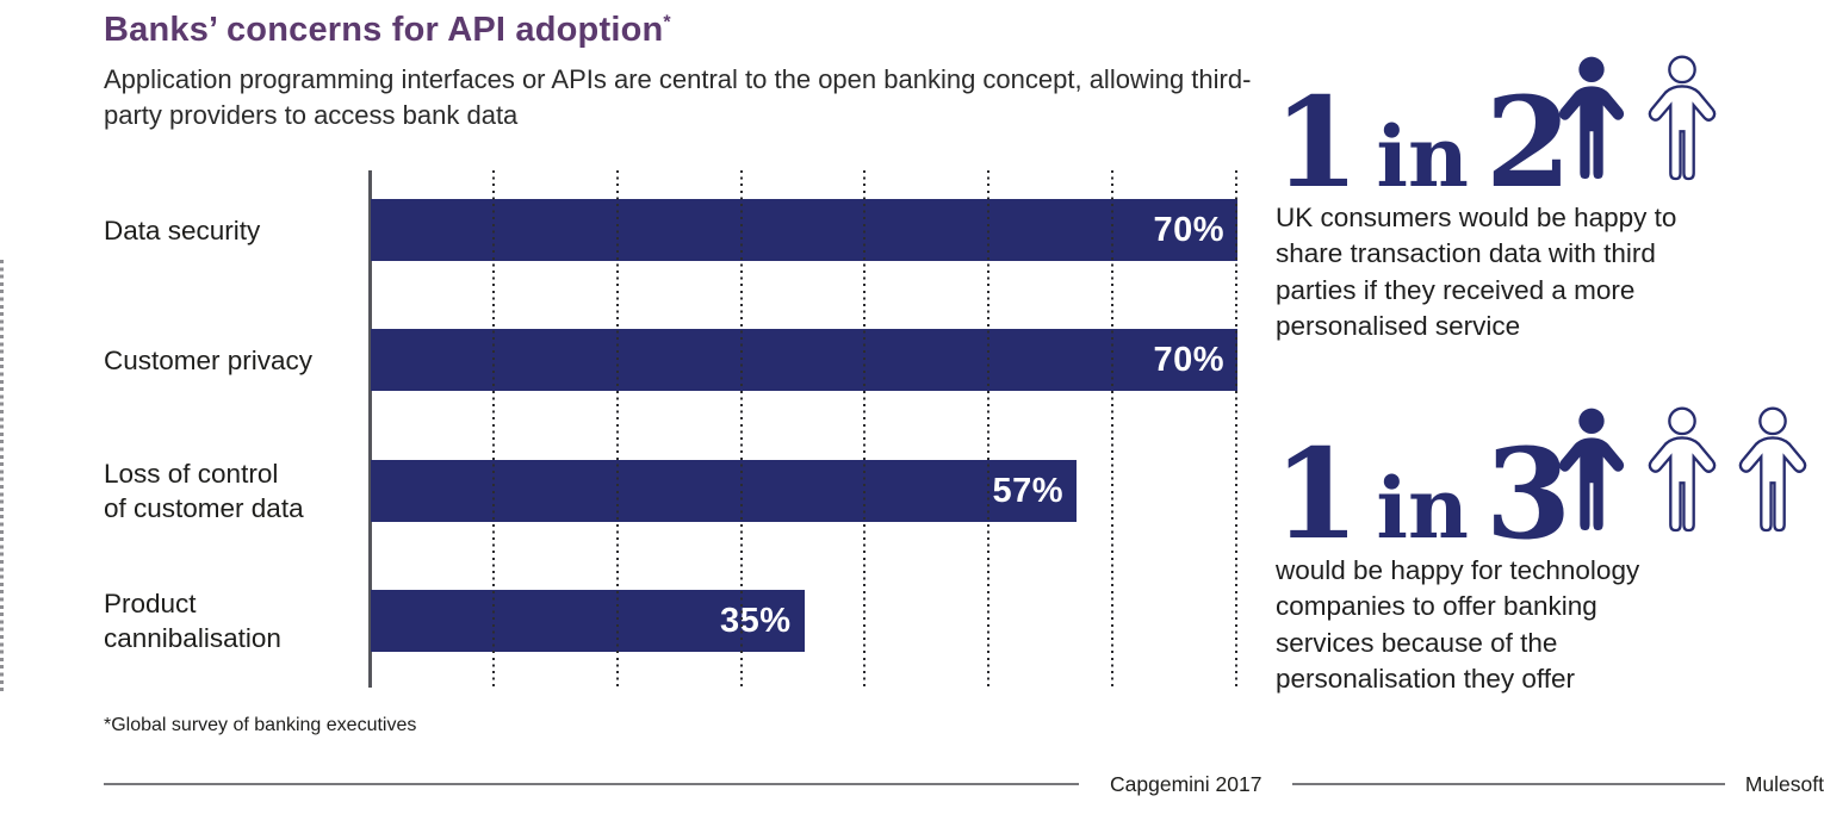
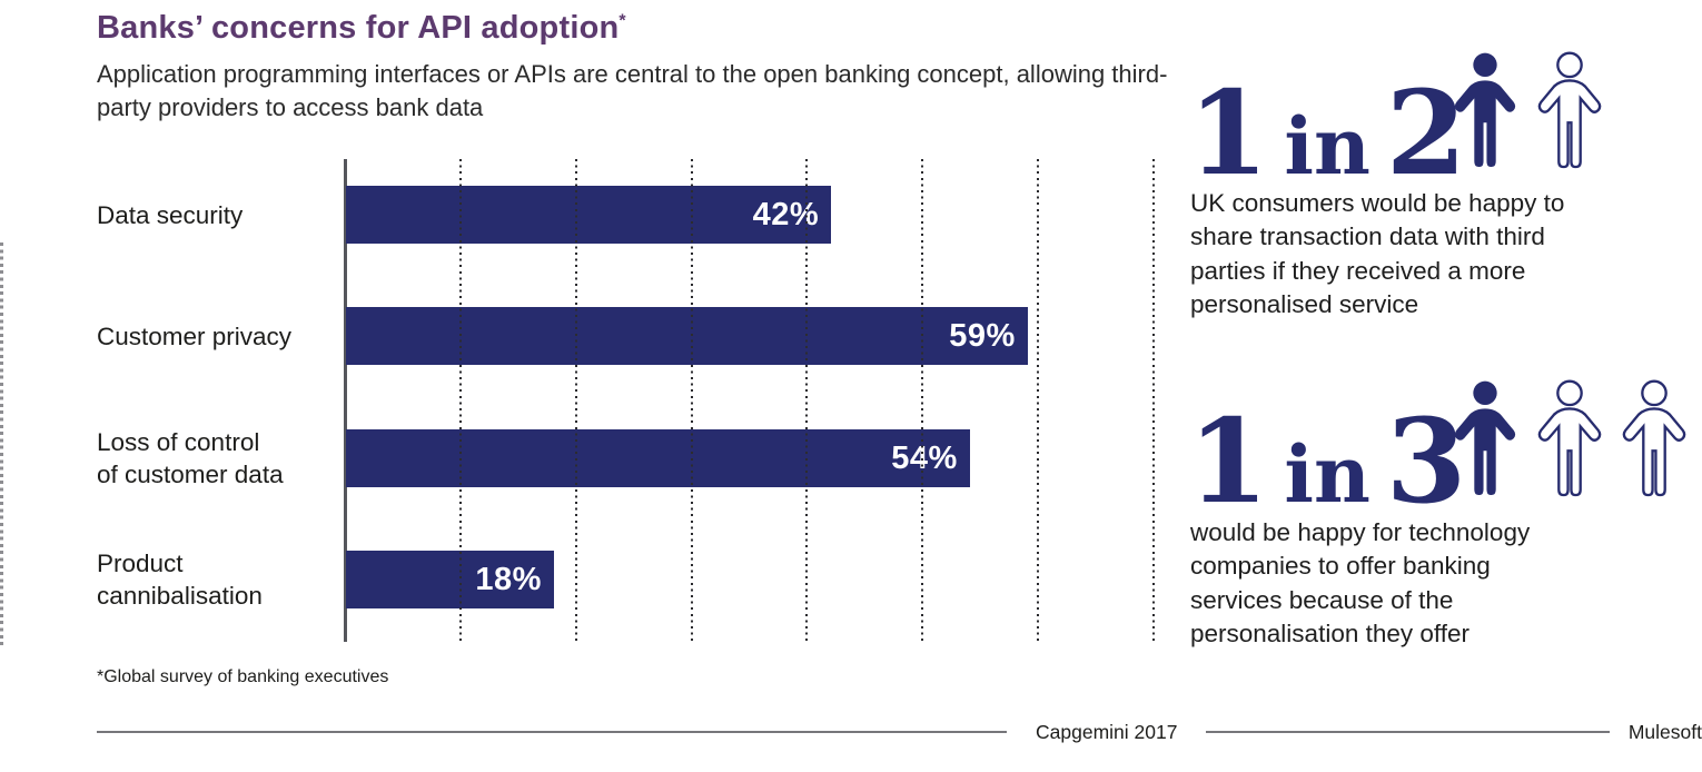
Data security: 70% -> 42%
Customer privacy: 70% -> 59%
Loss of control of customer data: 57% -> 54%
Product cannibalisation: 35% -> 18%
